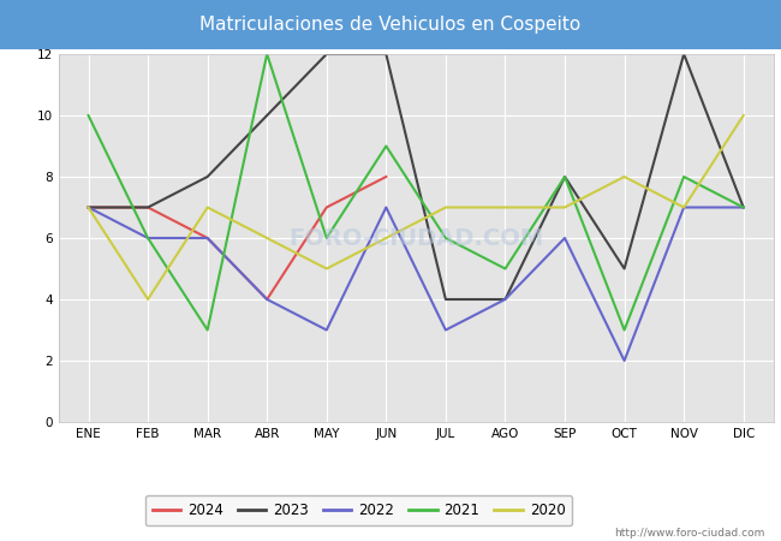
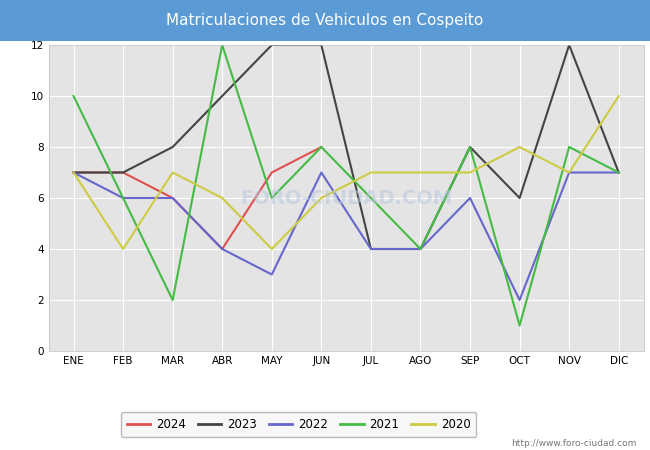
2021/MAR: 3 -> 2
2020/MAY: 5 -> 4
2021/JUN: 9 -> 8
2022/JUL: 3 -> 4
2021/AGO: 5 -> 4
2023/OCT: 5 -> 6
2021/OCT: 3 -> 1
